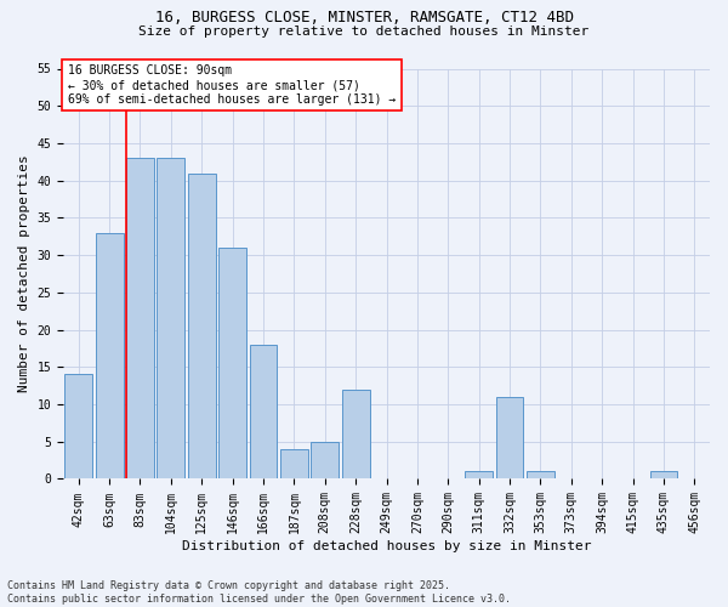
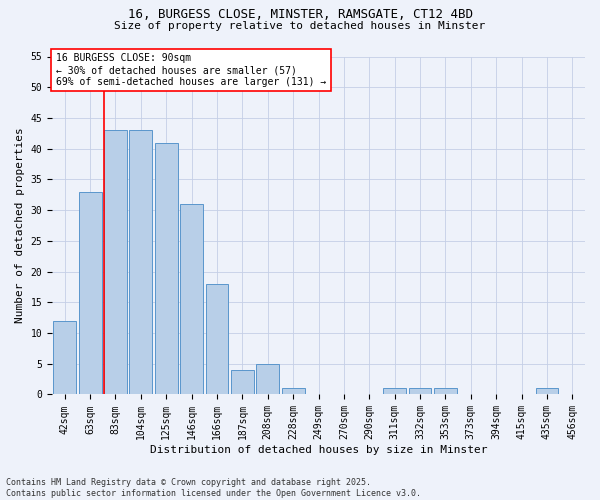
42sqm: 14 -> 12
228sqm: 12 -> 1
332sqm: 11 -> 1
